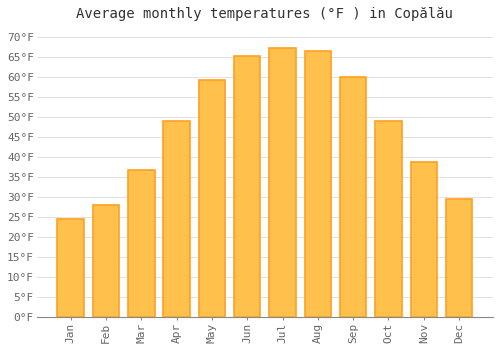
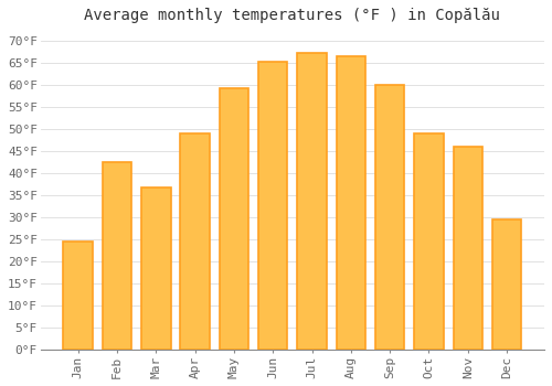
Feb: 28.0°F -> 42.5°F
Nov: 38.7°F -> 46.0°F
